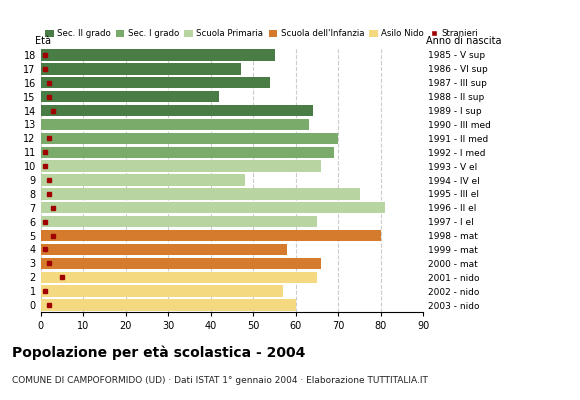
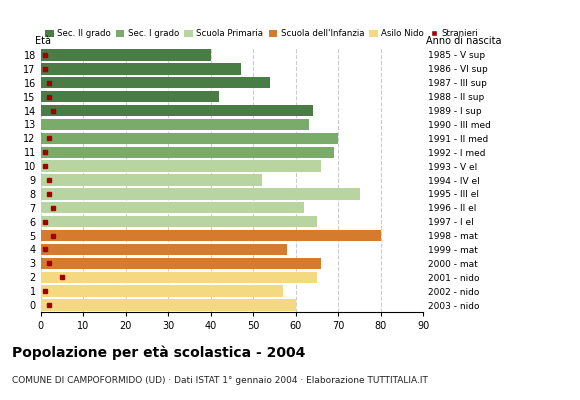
18: 55 -> 40
9: 48 -> 52
7: 81 -> 62
